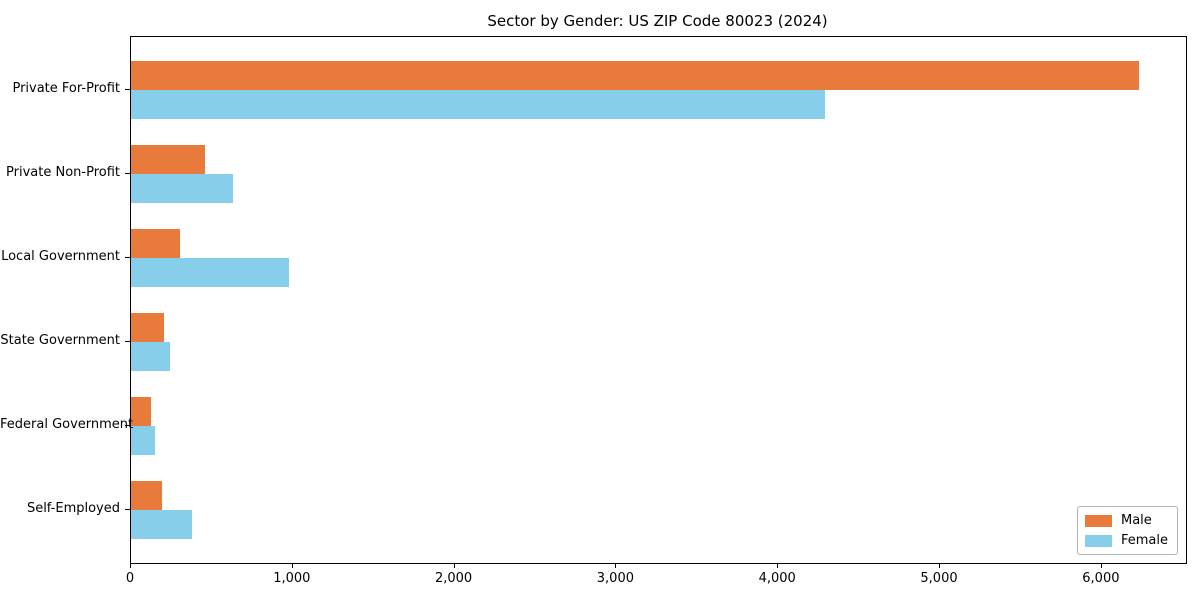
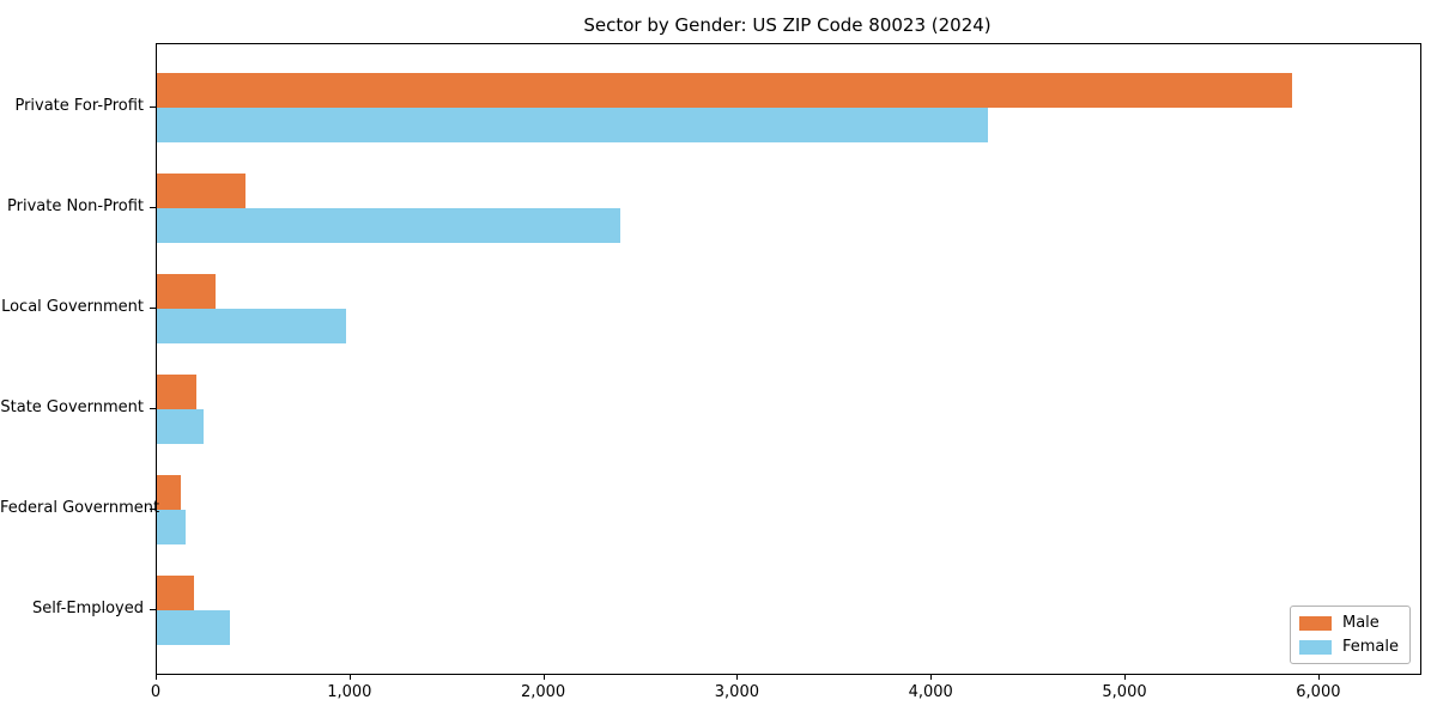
Male/Private For-Profit: 6230 -> 5860
Female/Private Non-Profit: 630 -> 2390
